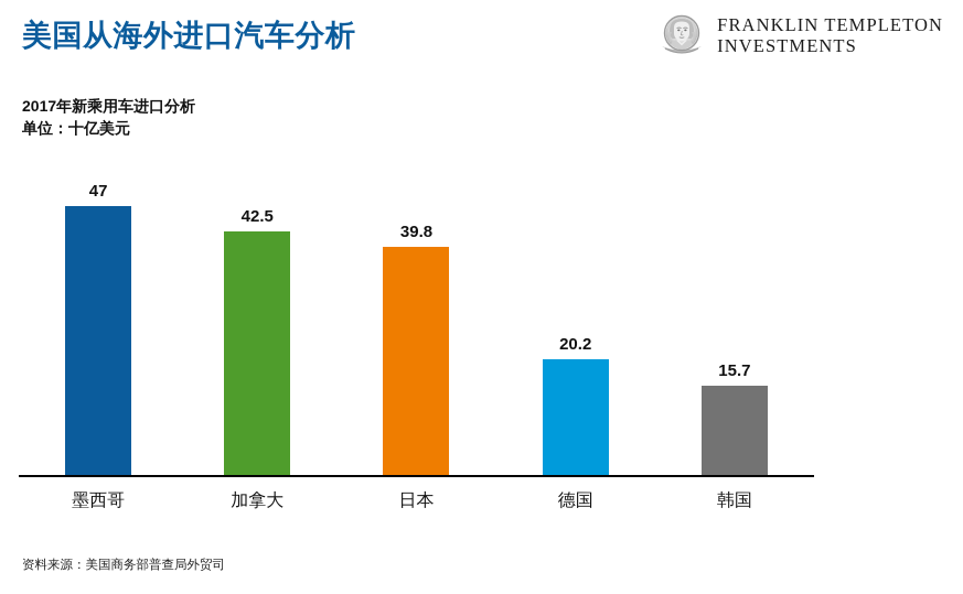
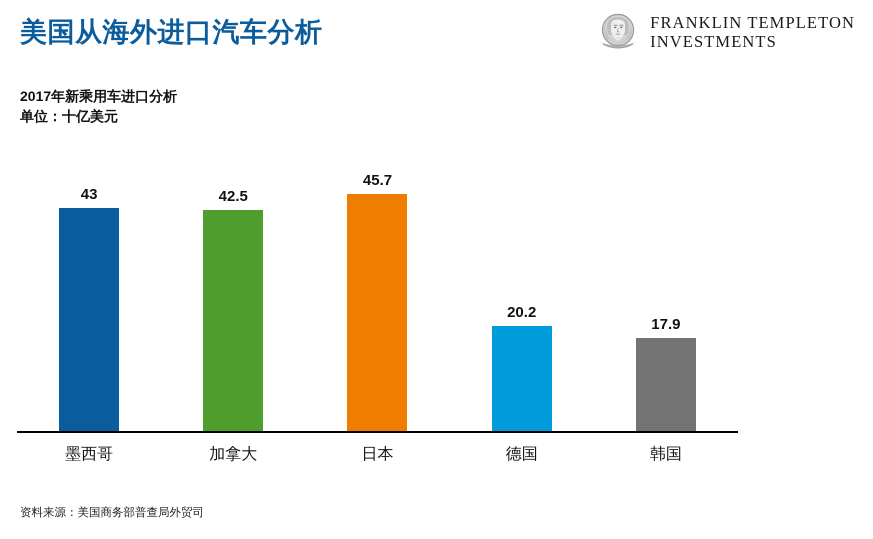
墨西哥: 47 -> 43
日本: 39.8 -> 45.7
韩国: 15.7 -> 17.9
